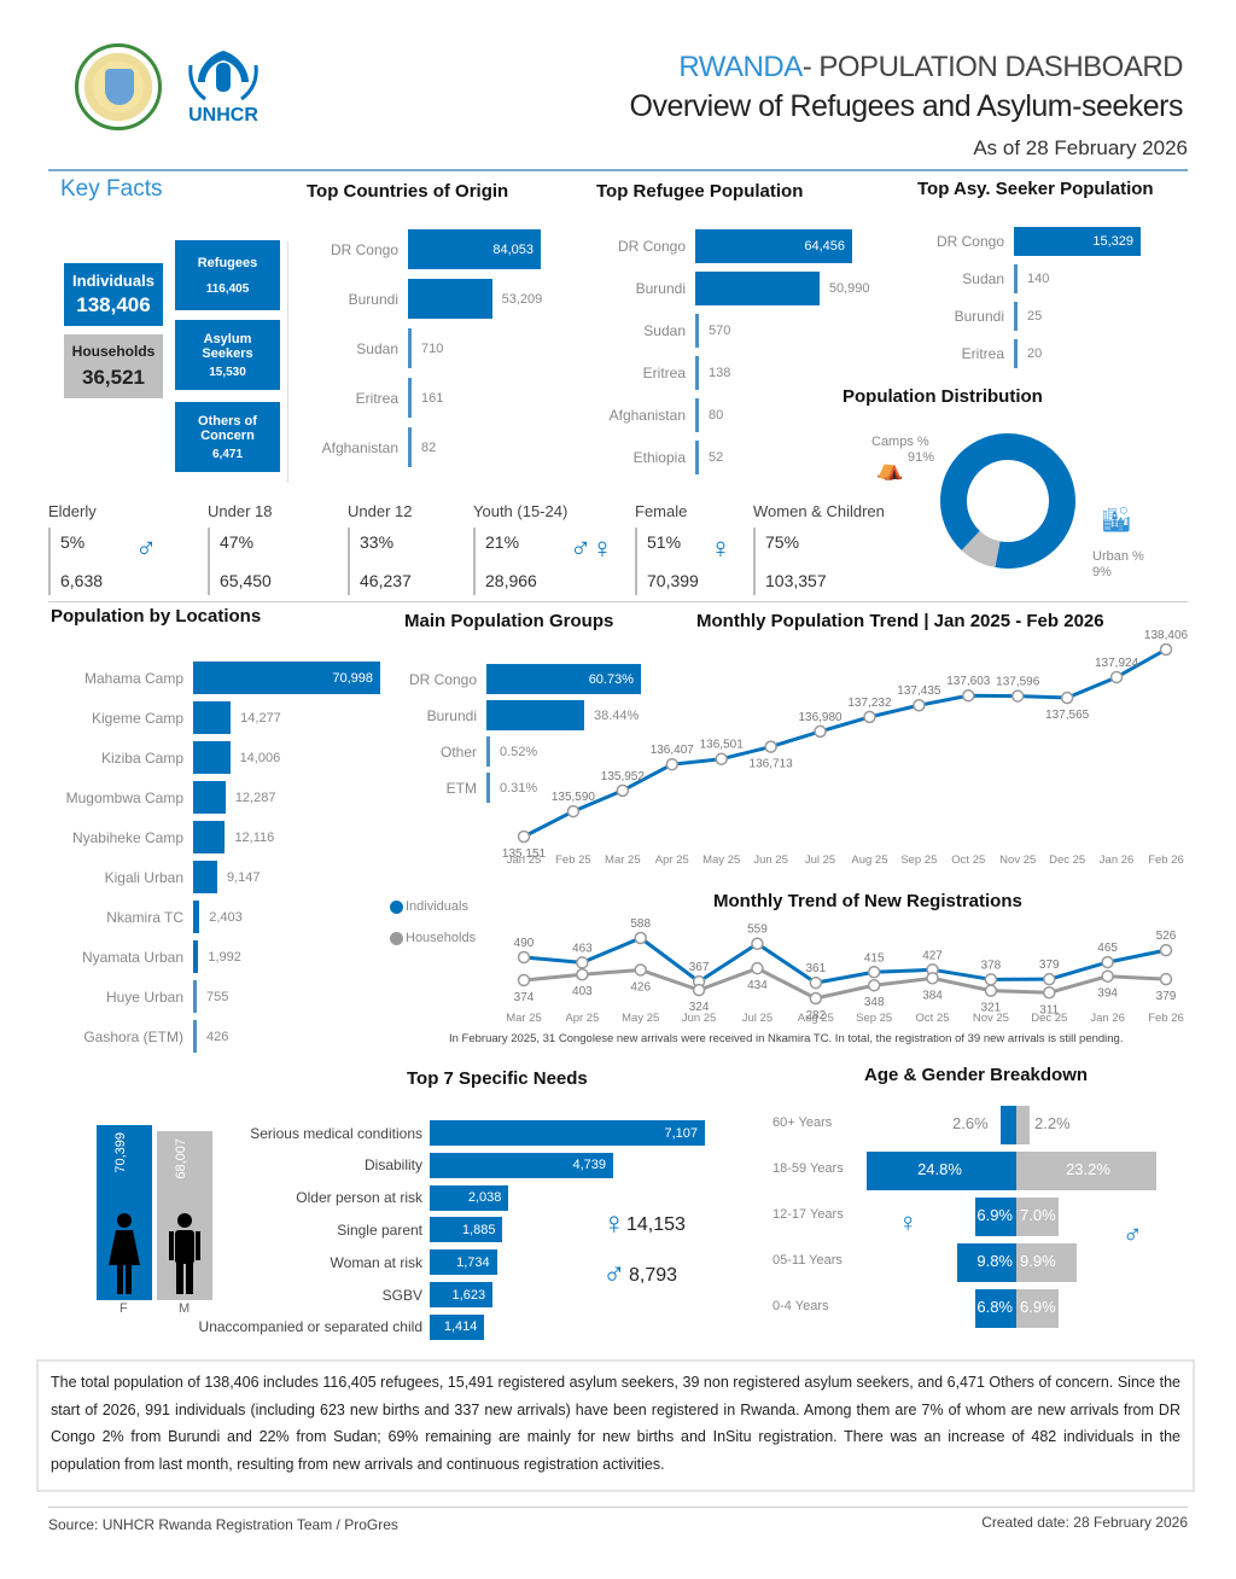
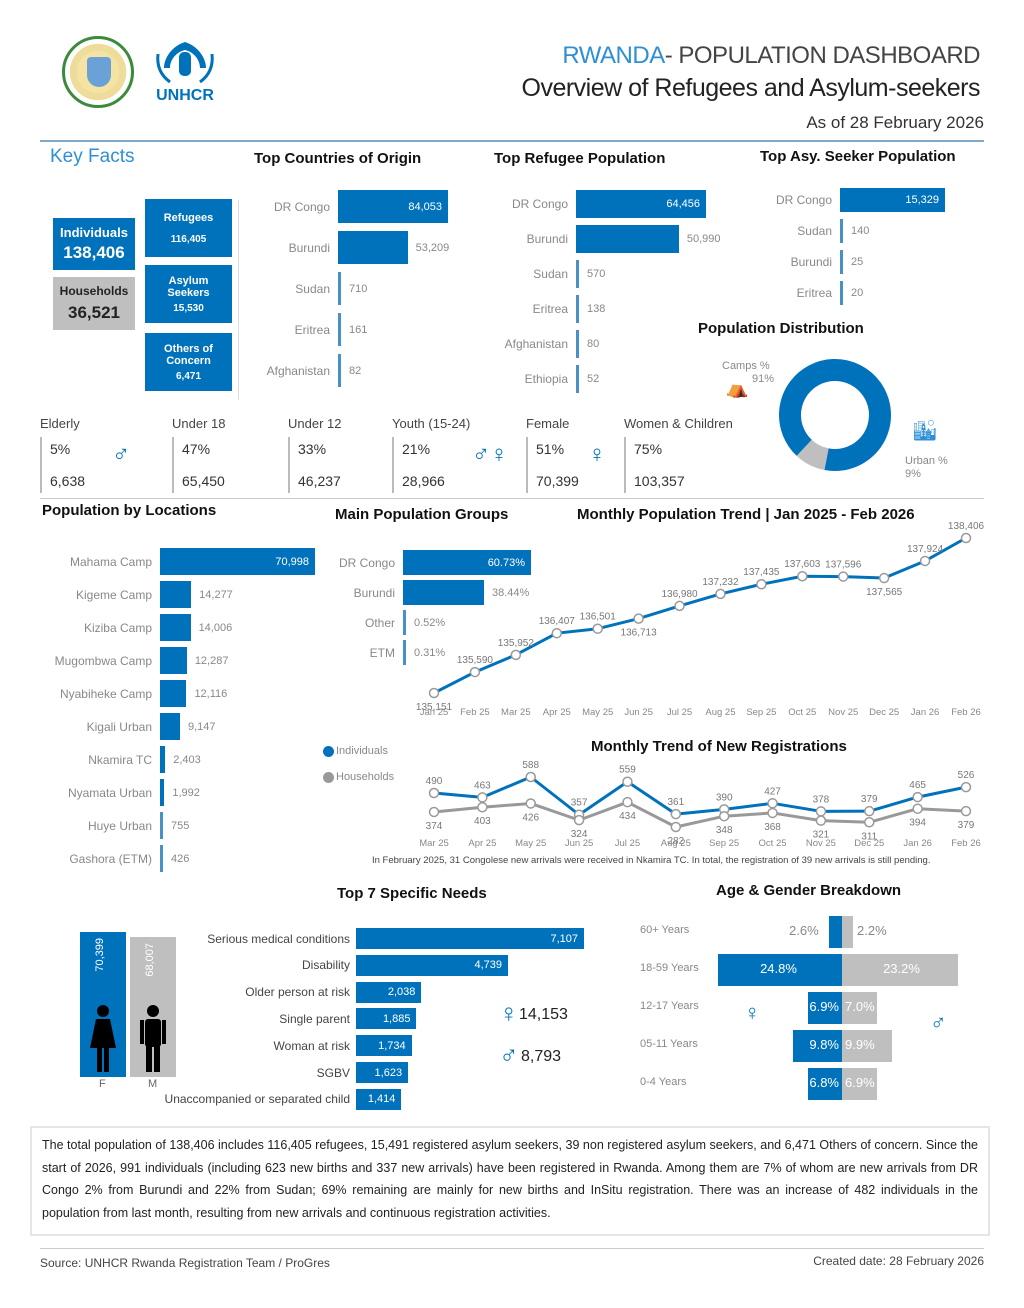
Monthly Trend of New Registrations/Individuals/Jun 25: 367 -> 357
Monthly Trend of New Registrations/Individuals/Sep 25: 415 -> 390
Monthly Trend of New Registrations/Households/Oct 25: 384 -> 368
